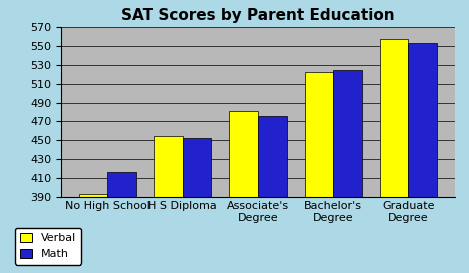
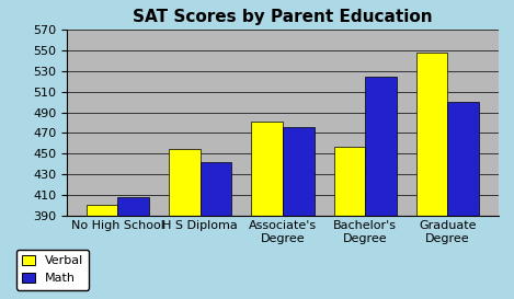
Verbal/No High School: 393 -> 400
Math/No High School: 416 -> 408
Math/H S Diploma: 452 -> 442
Verbal/Bachelor's Degree: 522 -> 456
Verbal/Graduate Degree: 558 -> 548
Math/Graduate Degree: 553 -> 500
